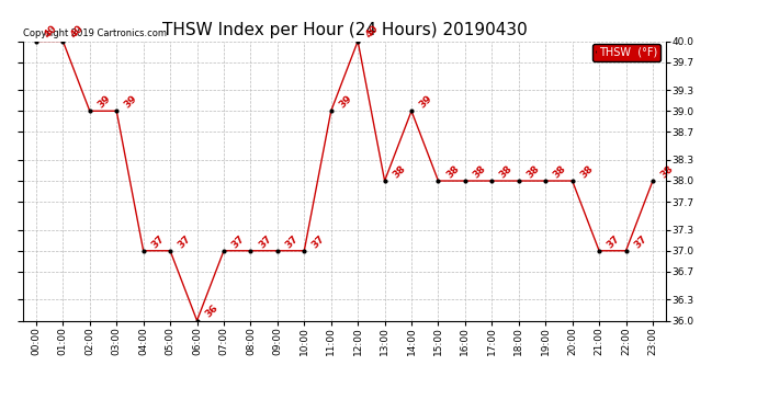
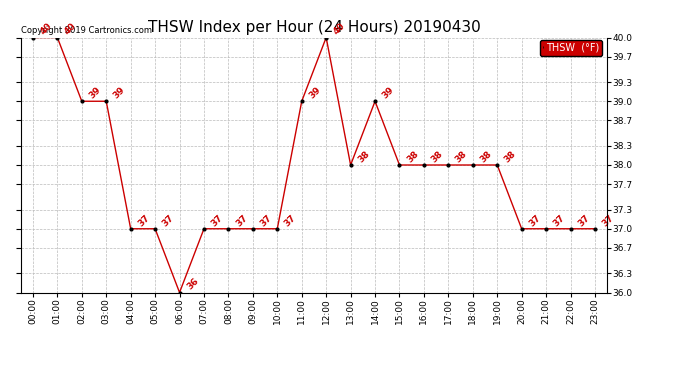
20:00: 38 -> 37
23:00: 38 -> 37
